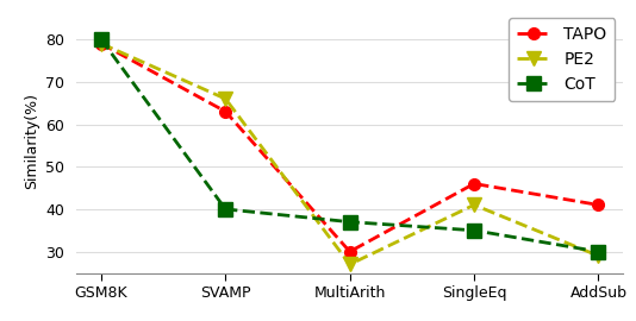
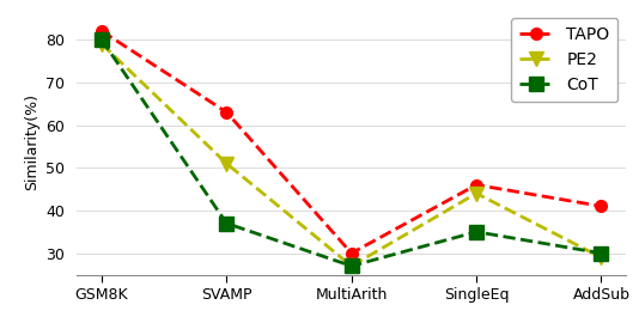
TAPO/GSM8K: 79 -> 82
PE2/SVAMP: 66 -> 51
CoT/SVAMP: 40 -> 37
CoT/MultiArith: 37 -> 27
PE2/SingleEq: 41 -> 44
